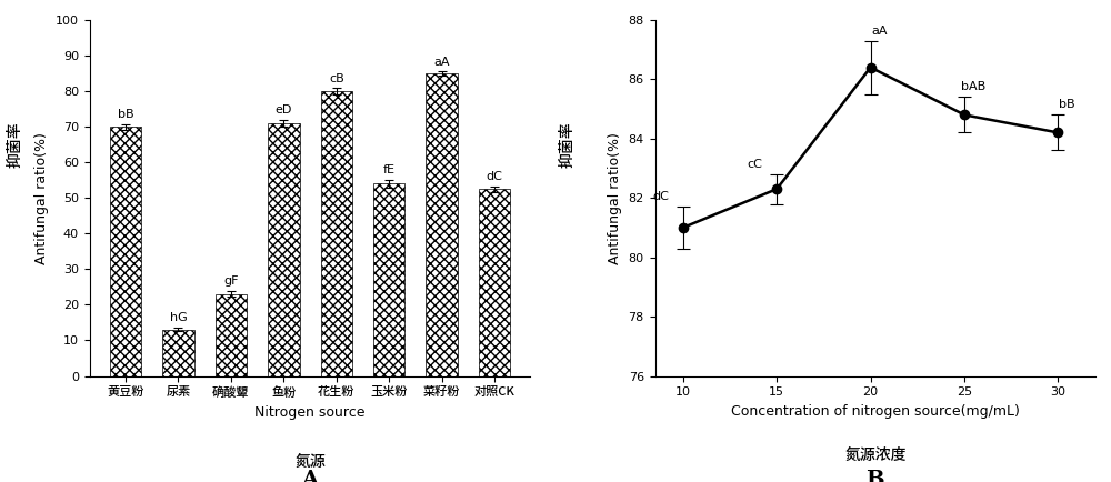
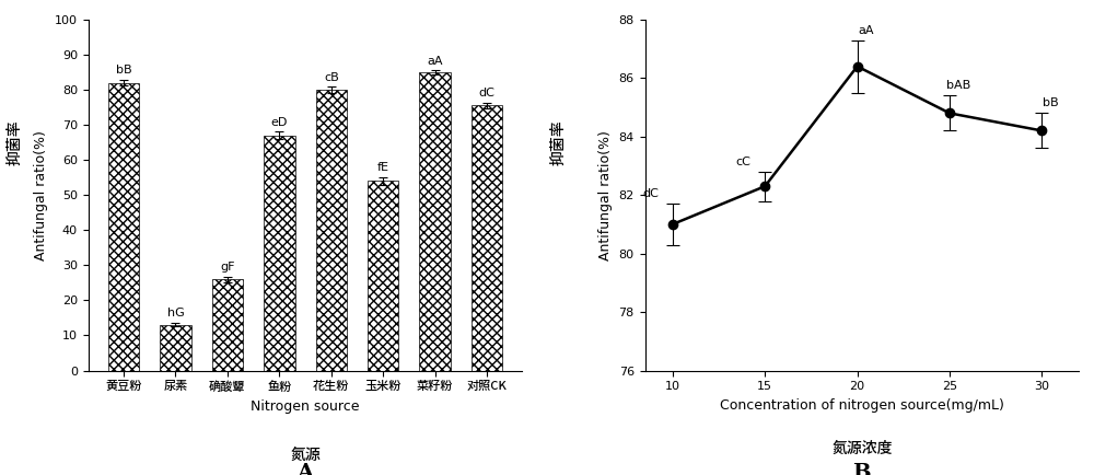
黄豆粉: 70.0 -> 82.0
确酸顰: 23.0 -> 26.0
鱼粉: 71.0 -> 67.0
对照CK: 52.5 -> 75.5
